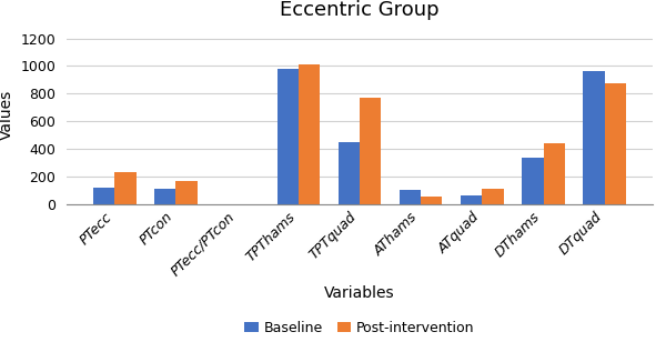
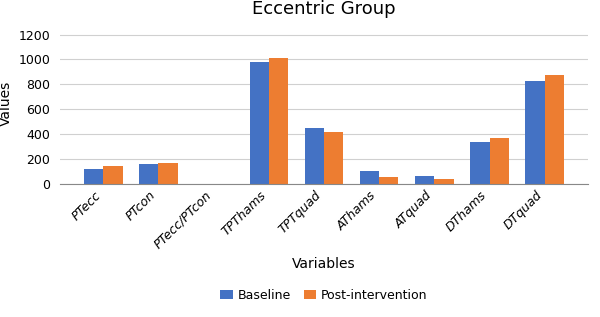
Post-intervention/PTecc: 230 -> 140
Baseline/PTcon: 110 -> 160
Post-intervention/TPTquad: 770 -> 420
Post-intervention/ATquad: 110 -> 40
Post-intervention/DThams: 440 -> 360
Baseline/DTquad: 960 -> 820
